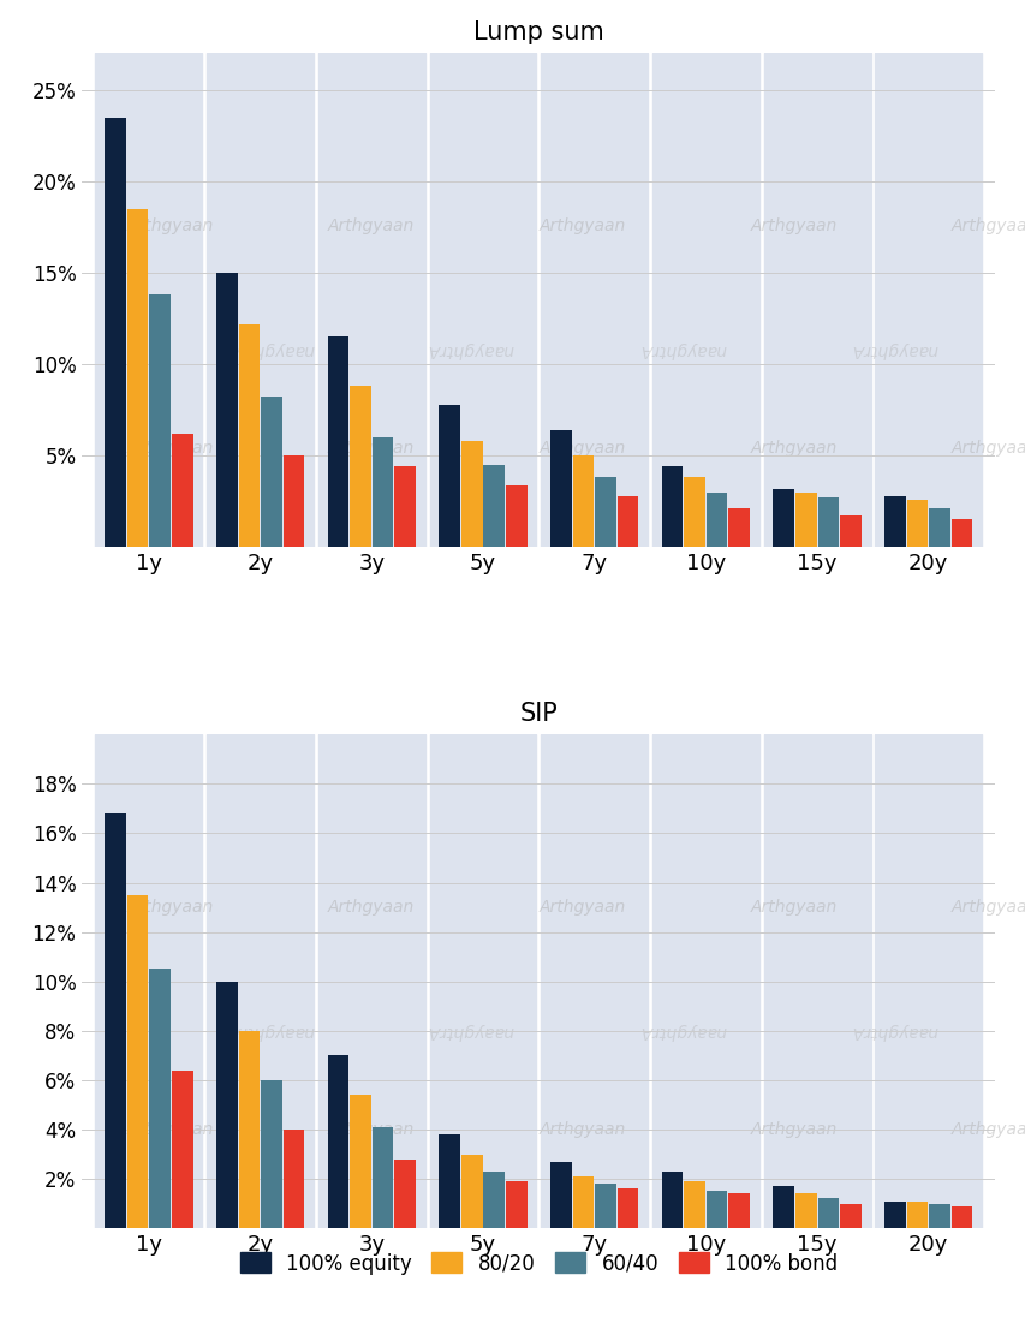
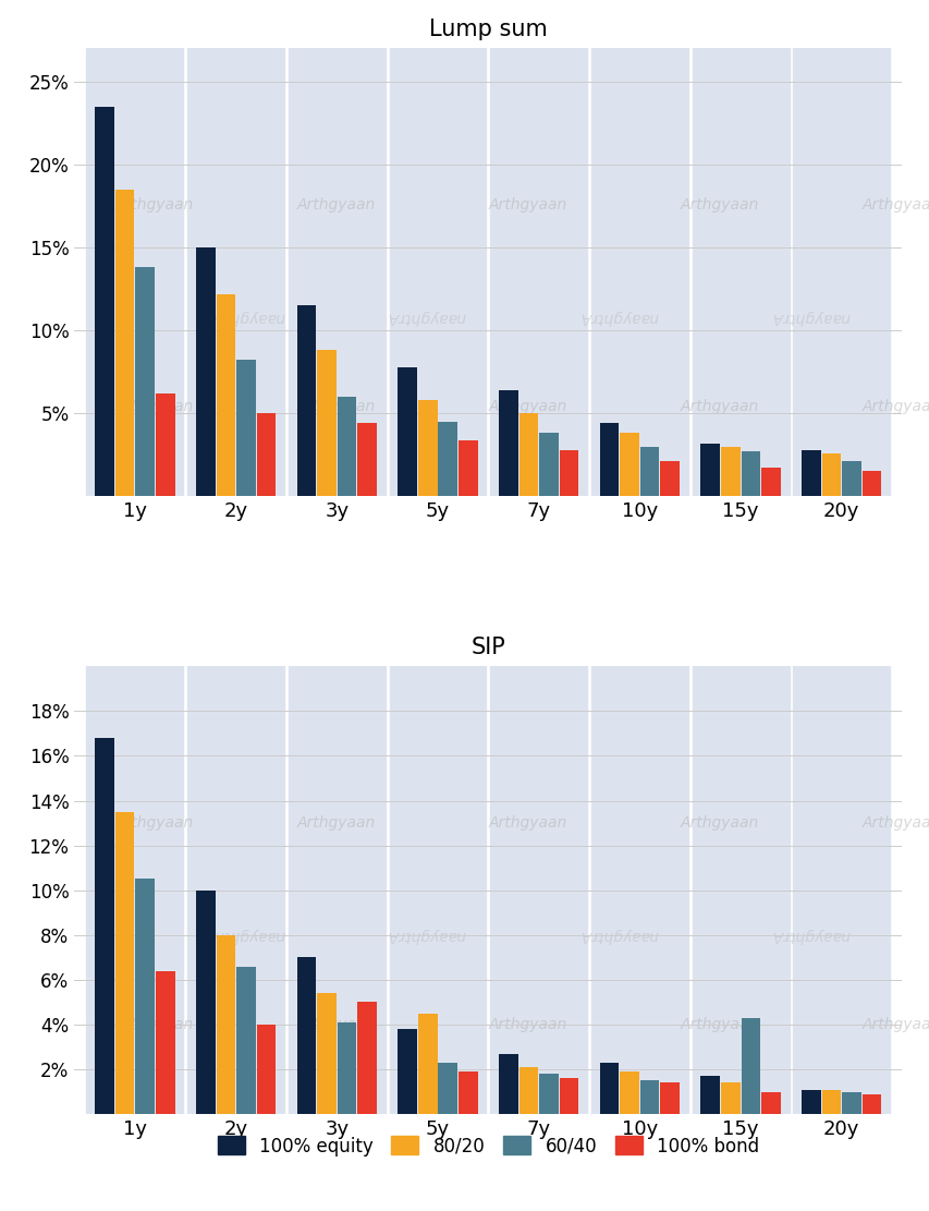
SIP/60/40/2y: 6.0% -> 6.6%
SIP/100% bond/3y: 2.8% -> 5.0%
SIP/80/20/5y: 3.0% -> 4.5%
SIP/60/40/15y: 1.2% -> 4.3%
